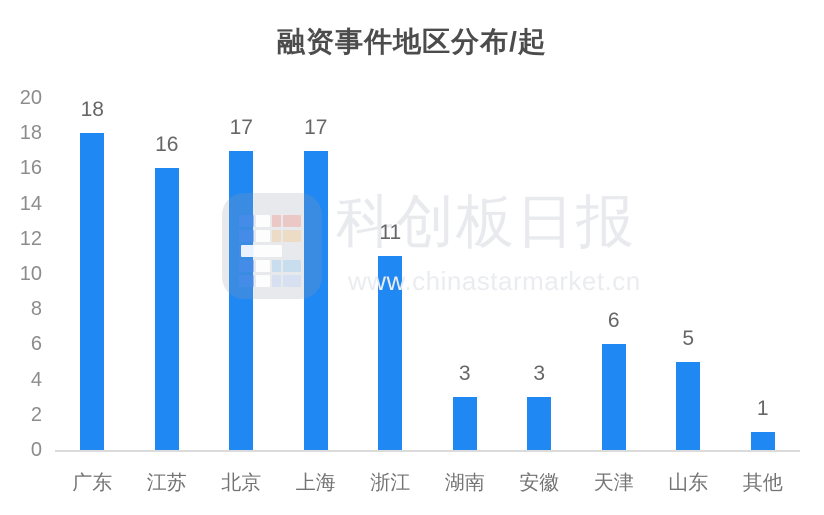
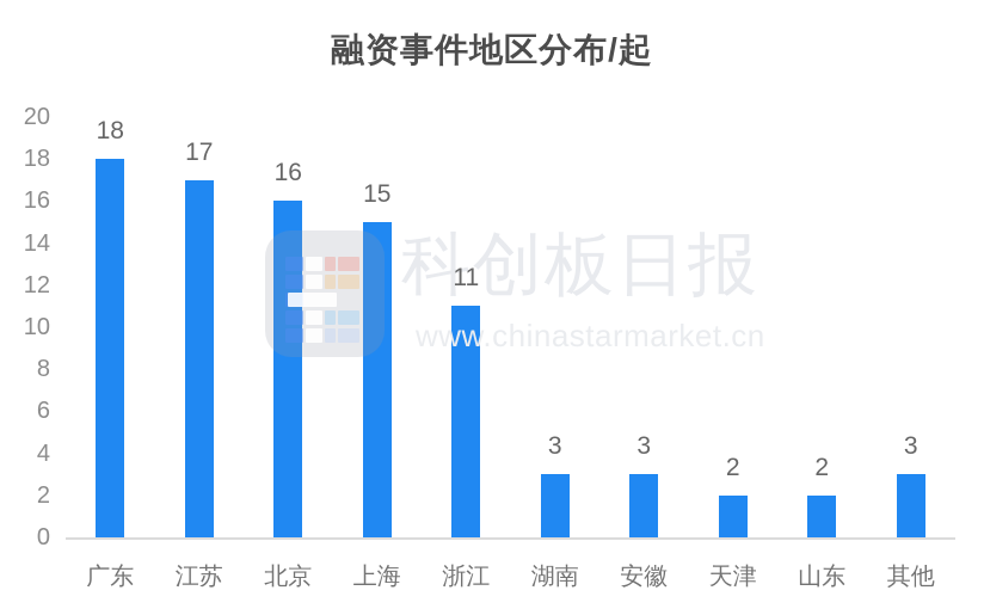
江苏: 16 -> 17
北京: 17 -> 16
上海: 17 -> 15
天津: 6 -> 2
山东: 5 -> 2
其他: 1 -> 3
